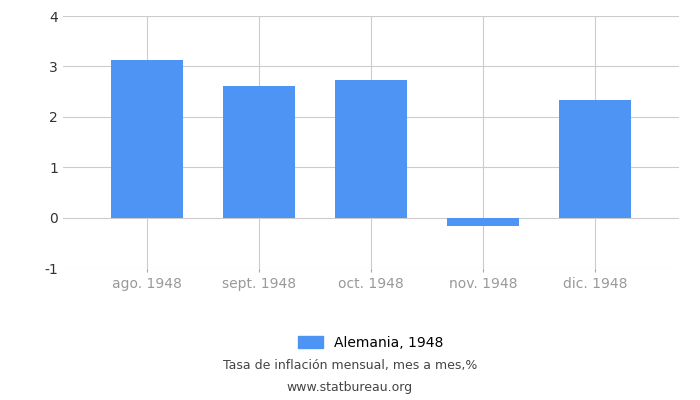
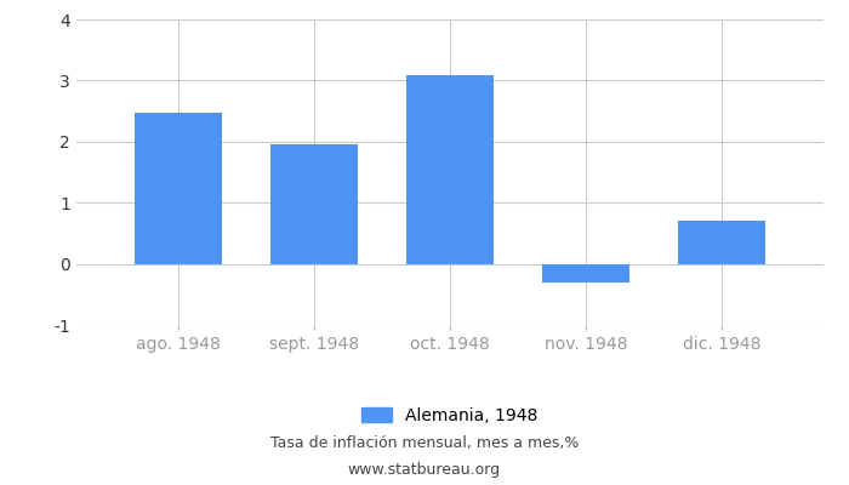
ago. 1948: 3.12 -> 2.47
sept. 1948: 2.62 -> 1.95
oct. 1948: 2.74 -> 3.09
nov. 1948: -0.16 -> -0.31
dic. 1948: 2.34 -> 0.70
